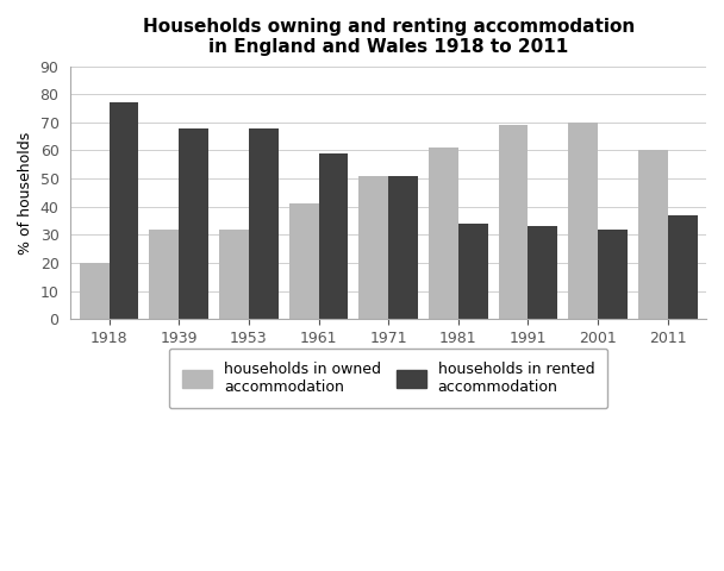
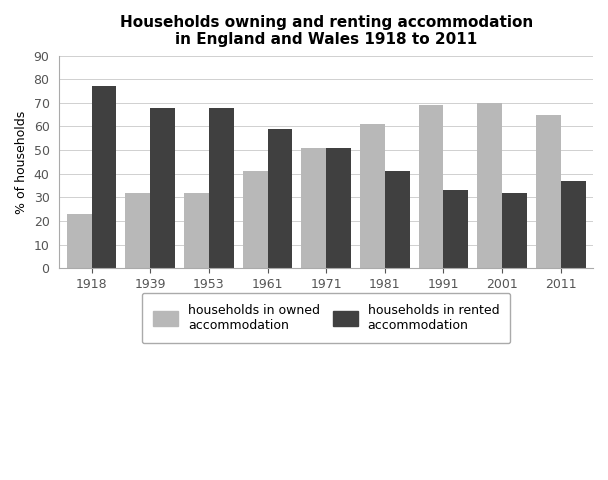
households in owned accommodation/1918: 20 -> 23
households in rented accommodation/1981: 34 -> 41
households in owned accommodation/2011: 60 -> 65
